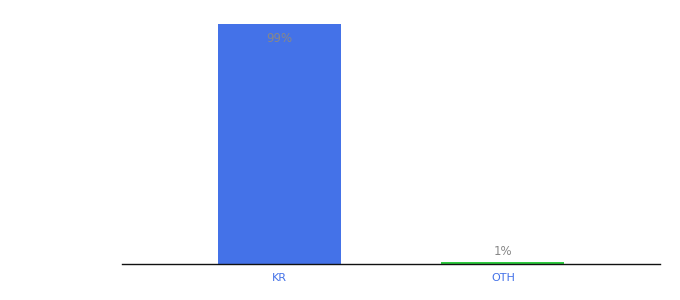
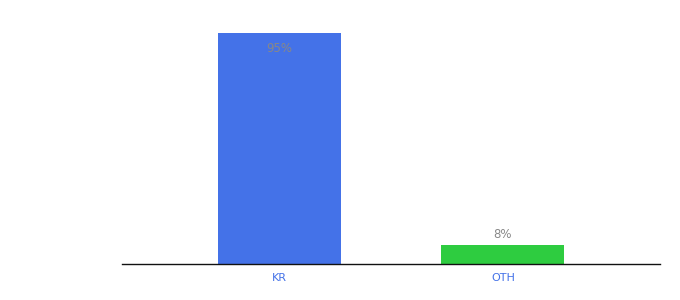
KR: 99% -> 95%
OTH: 1% -> 8%
